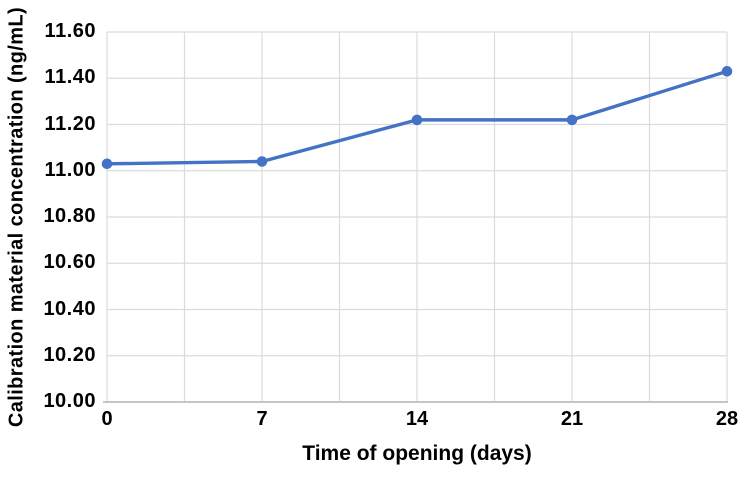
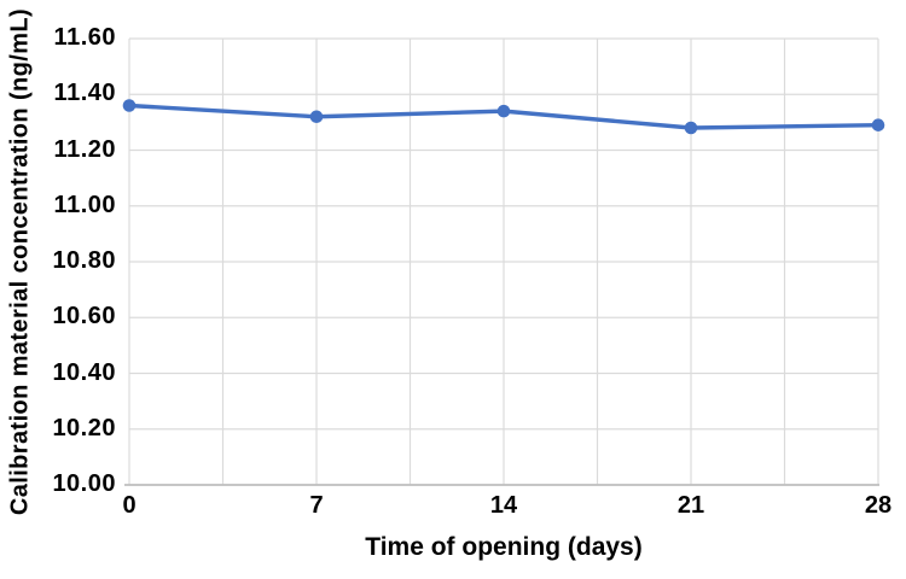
0: 11.03 -> 11.36
7: 11.04 -> 11.32
14: 11.22 -> 11.34
21: 11.22 -> 11.28
28: 11.43 -> 11.29
